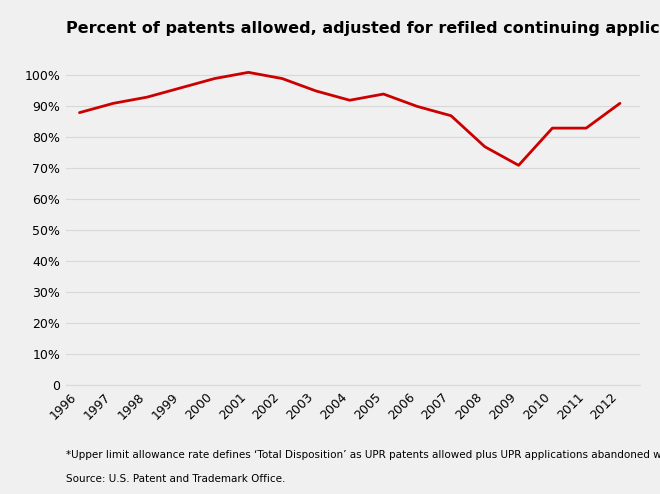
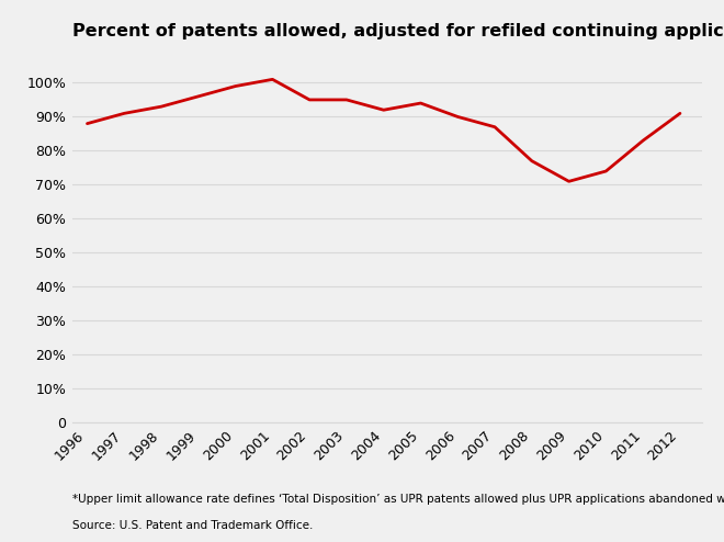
2002: 99% -> 95%
2010: 83% -> 74%
